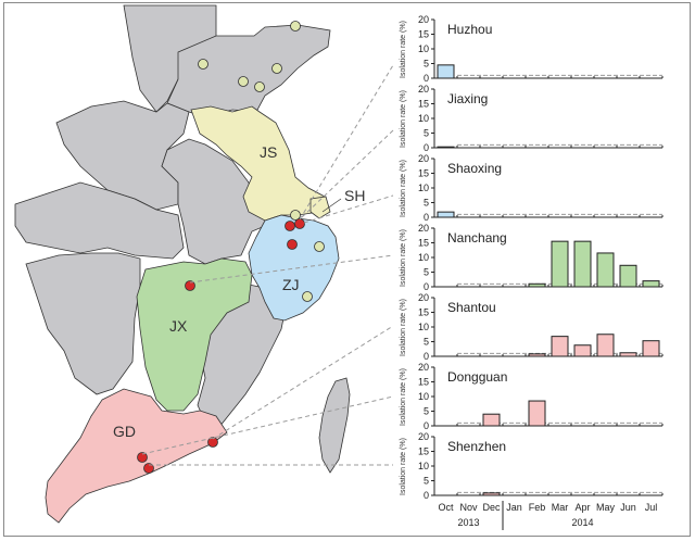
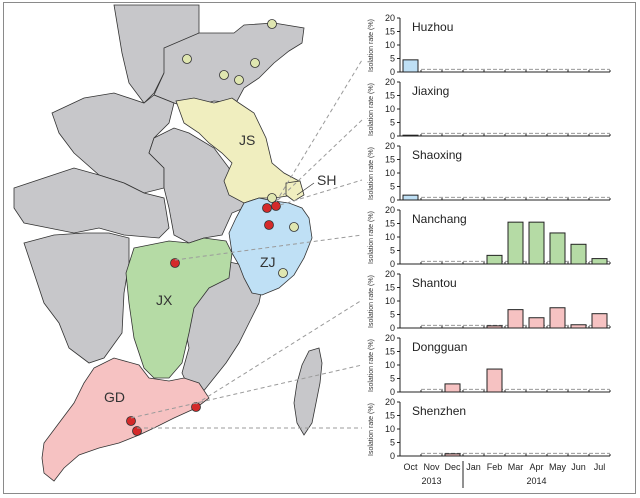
Dongguan/Dec: 4 -> 3
Nanchang/Feb: 1 -> 3
